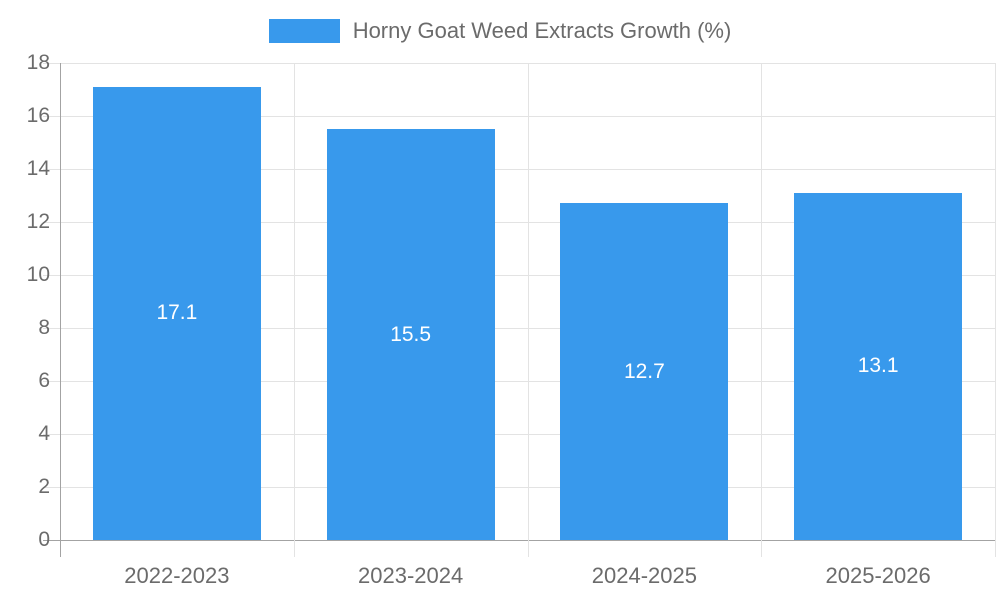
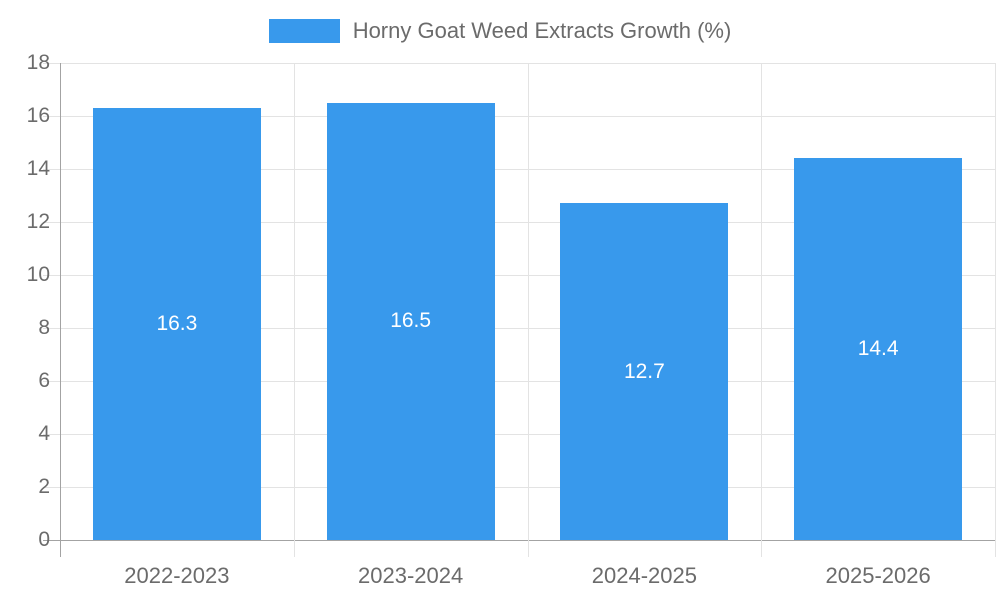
2022-2023: 17.1 -> 16.3
2023-2024: 15.5 -> 16.5
2025-2026: 13.1 -> 14.4
